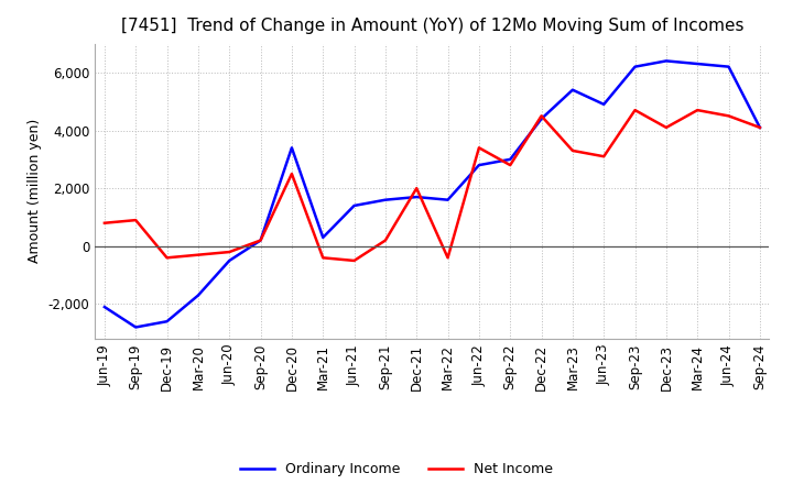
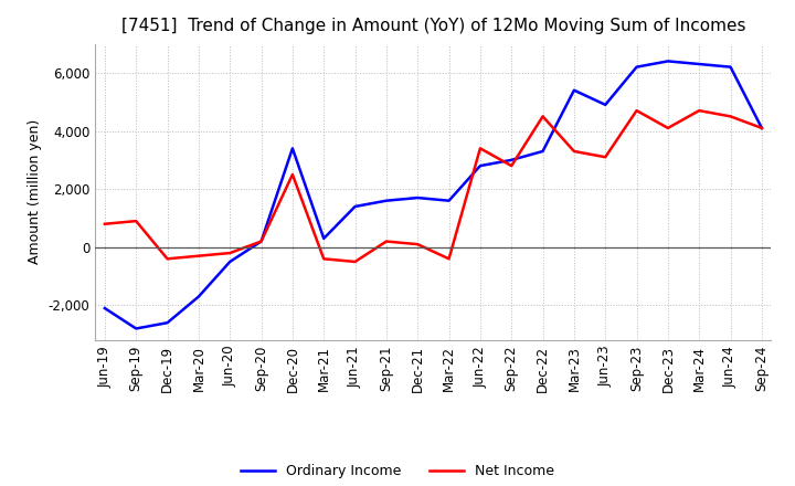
Net Income/Dec-21: 2,000 -> 100
Ordinary Income/Dec-22: 4,400 -> 3,300
